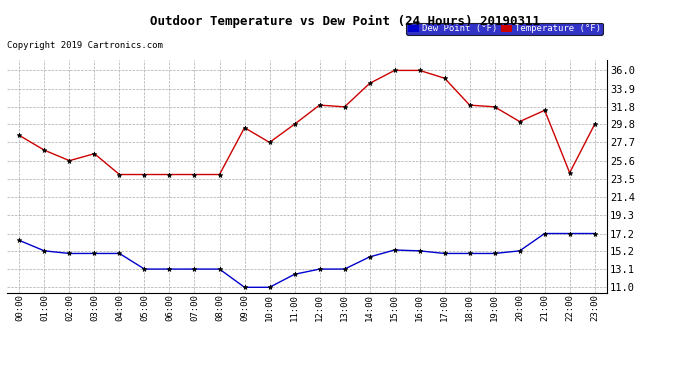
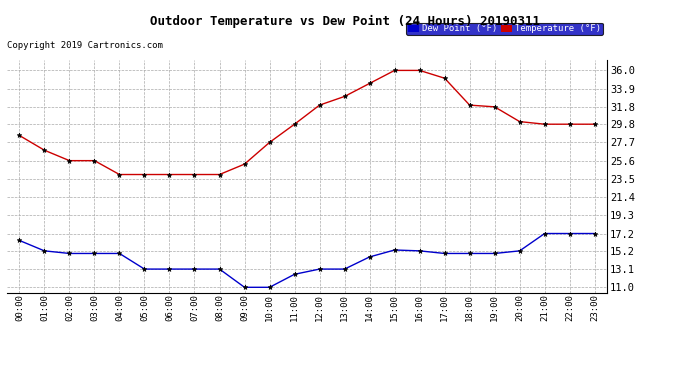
Temperature (°F)/03:00: 26.4 -> 25.6
Temperature (°F)/09:00: 29.4 -> 25.2
Temperature (°F)/13:00: 31.8 -> 33.0
Temperature (°F)/21:00: 31.4 -> 29.8
Temperature (°F)/22:00: 24.2 -> 29.8
